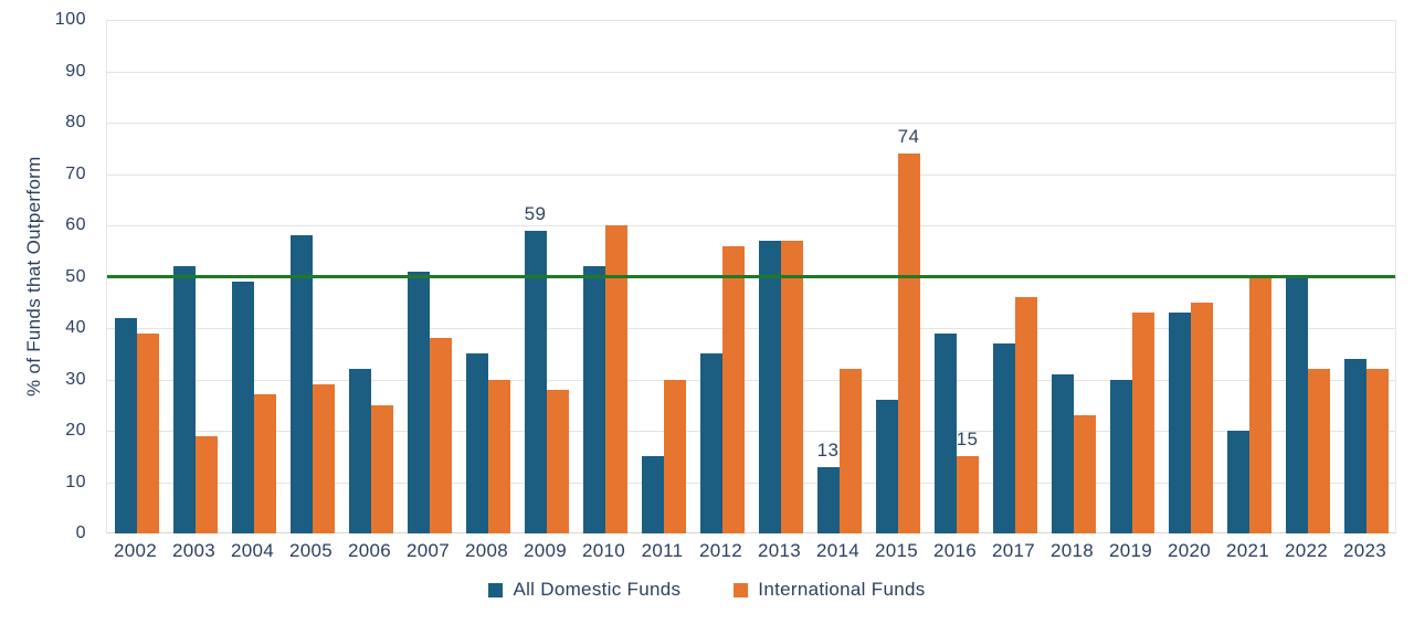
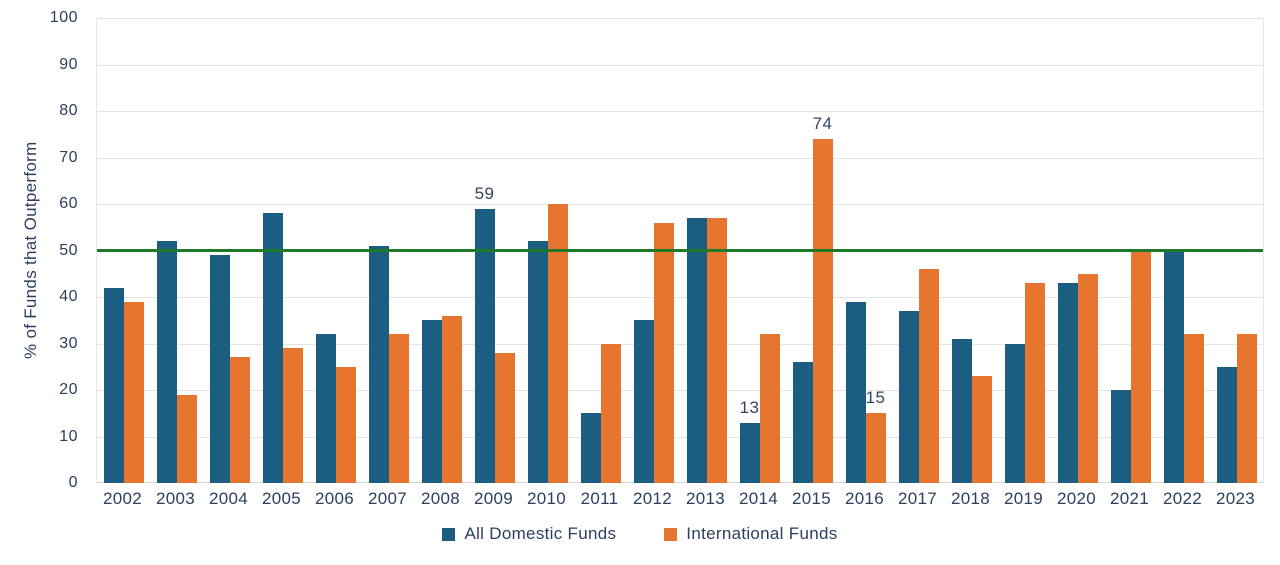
International Funds/2007: 38 -> 32
International Funds/2008: 30 -> 36
All Domestic Funds/2023: 34 -> 25
